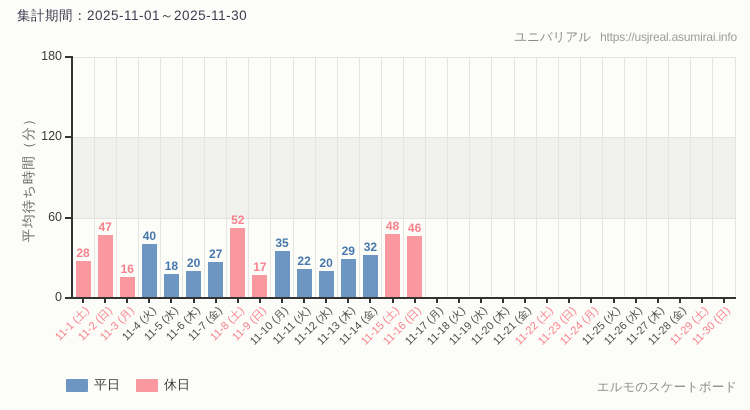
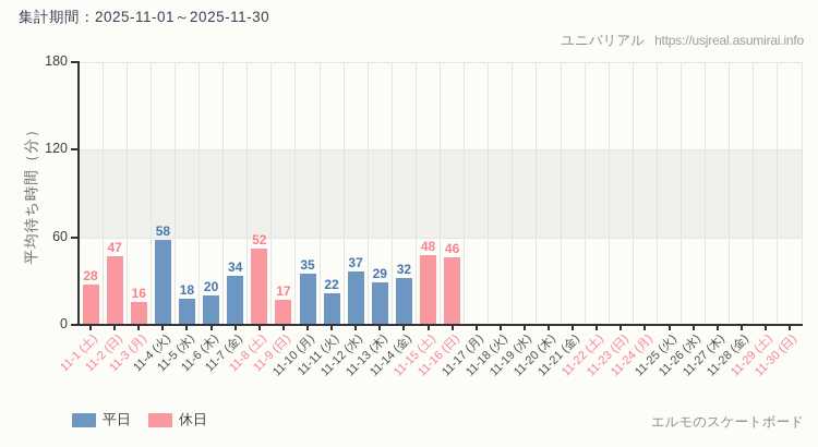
11-4 (火): 40 -> 58
11-7 (金): 27 -> 34
11-12 (水): 20 -> 37
